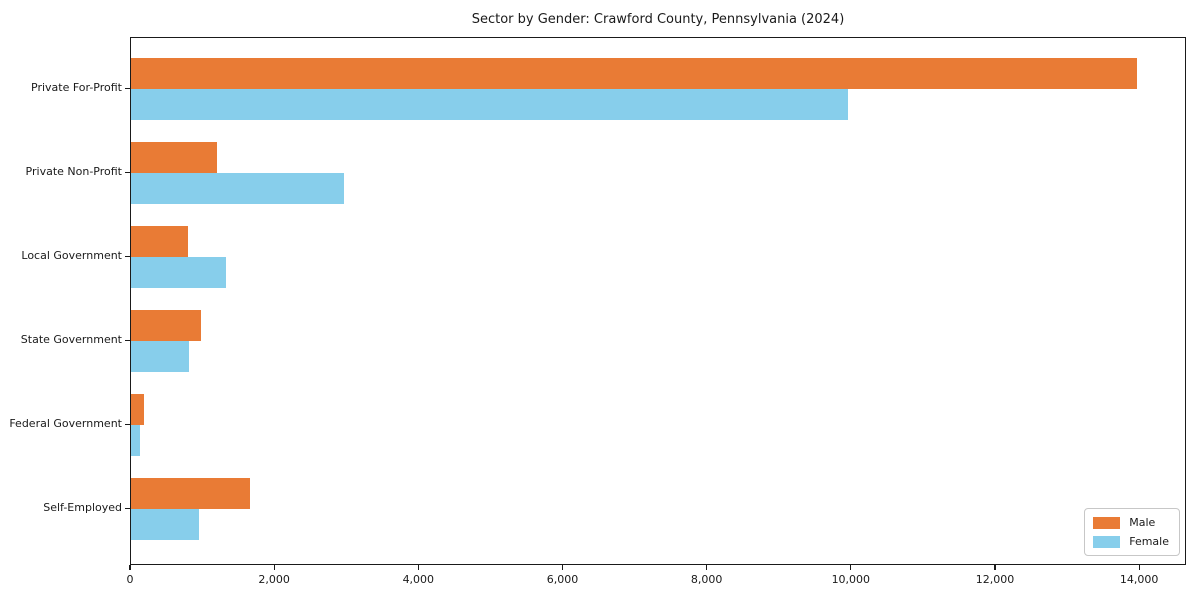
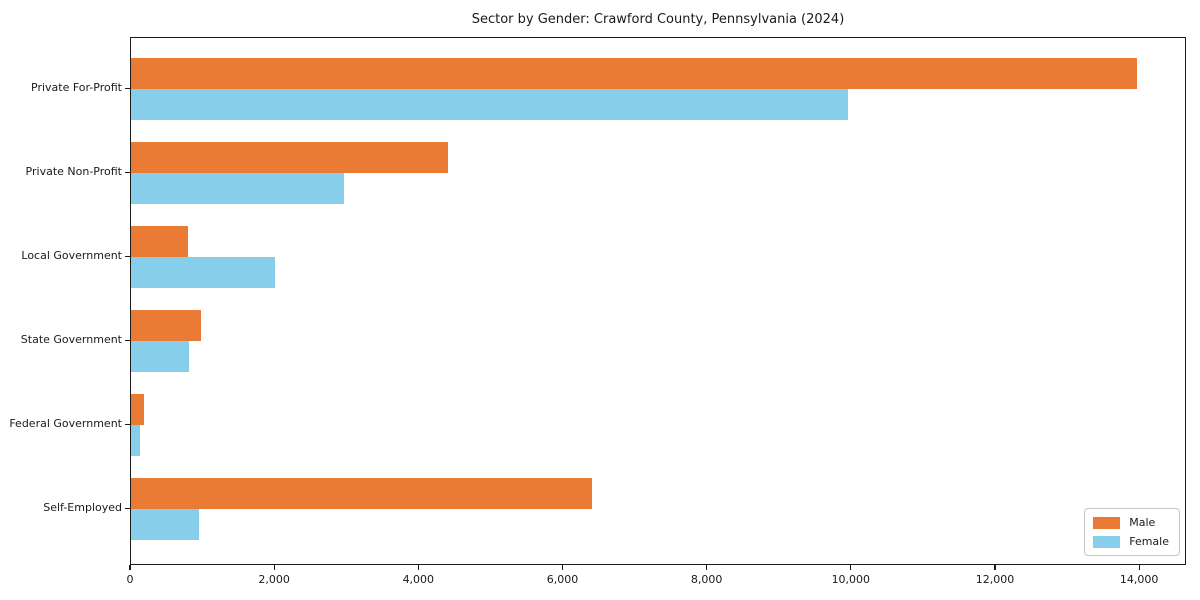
Male/Private Non-Profit: 1200 -> 4400
Female/Local Government: 1300 -> 2000
Male/Self-Employed: 1600 -> 6400
